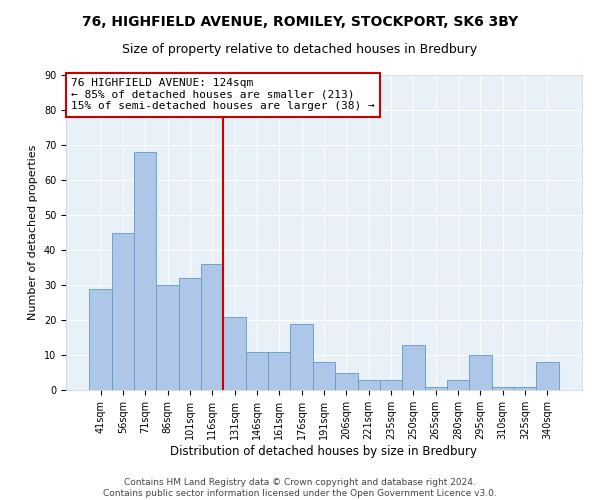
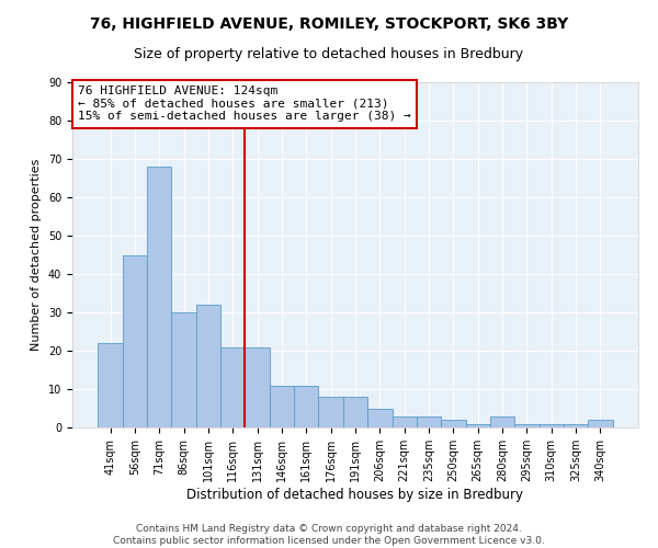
41sqm: 29 -> 22
116sqm: 36 -> 21
176sqm: 19 -> 8
250sqm: 13 -> 2
295sqm: 10 -> 1
340sqm: 8 -> 2
